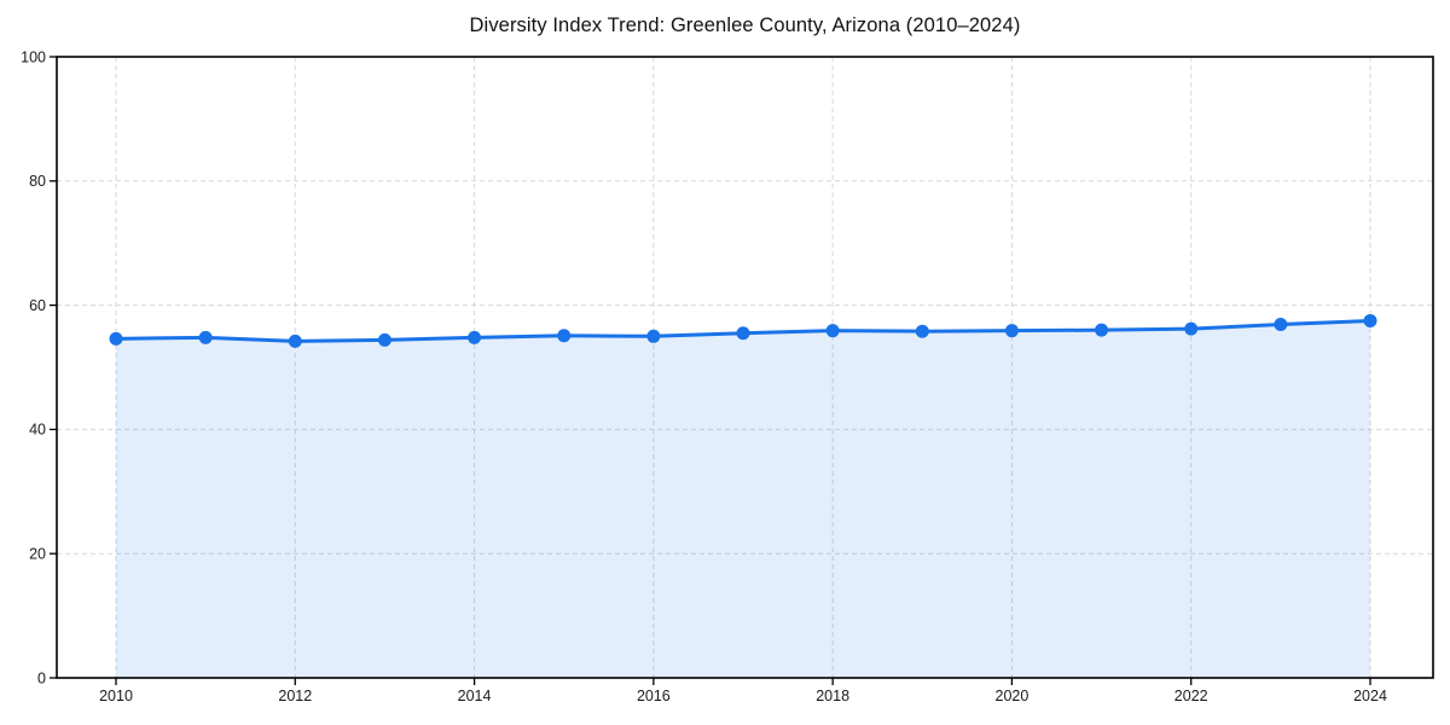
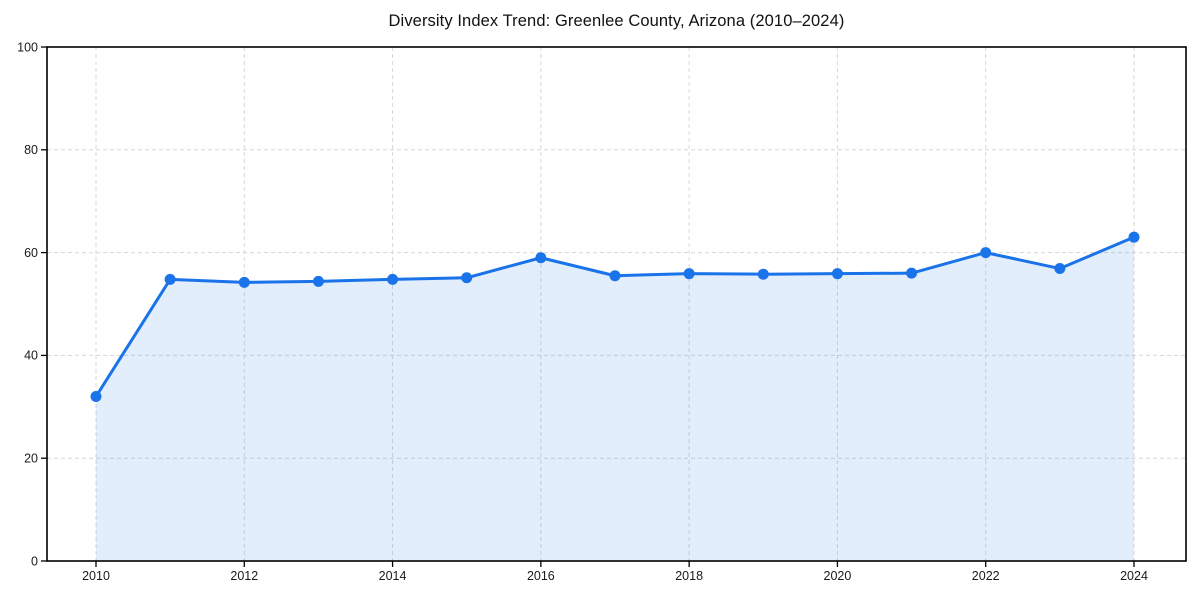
2010: 55 -> 32
2016: 55 -> 59
2022: 56 -> 60
2024: 58 -> 63
